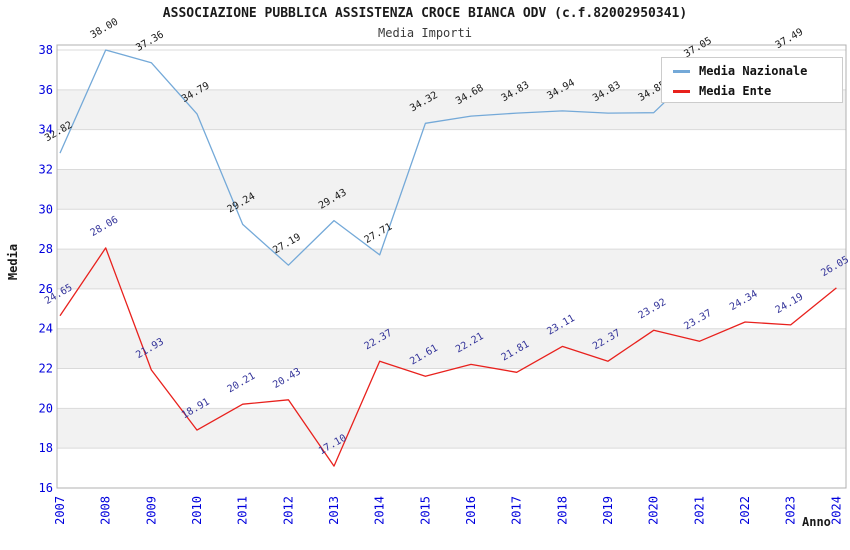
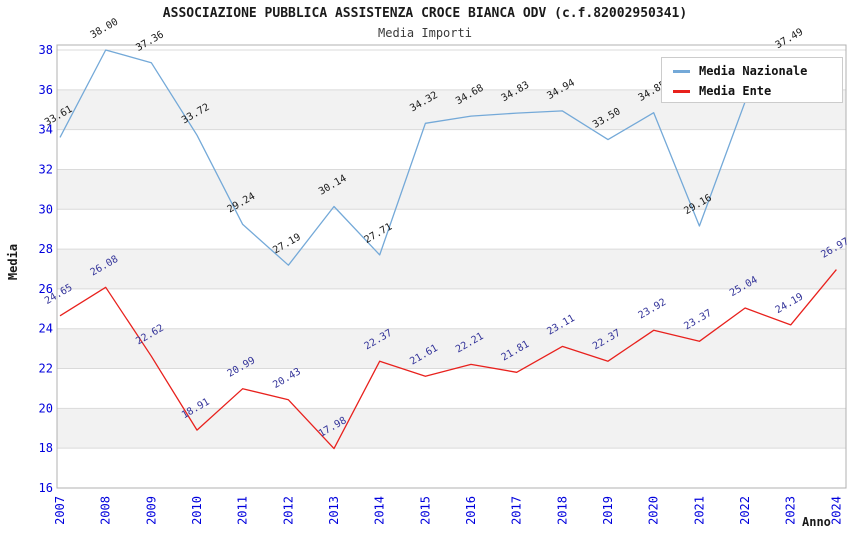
Media Nazionale/2007: 32.82 -> 33.61
Media Ente/2008: 28.06 -> 26.08
Media Ente/2009: 21.93 -> 22.62
Media Nazionale/2010: 34.79 -> 33.72
Media Ente/2011: 20.21 -> 20.99
Media Nazionale/2013: 29.43 -> 30.14
Media Ente/2013: 17.10 -> 17.98
Media Nazionale/2019: 34.83 -> 33.50
Media Nazionale/2021: 37.05 -> 29.16
Media Nazionale/2022: 36.5 -> 35.4
Media Ente/2022: 24.34 -> 25.04
Media Ente/2024: 26.05 -> 26.97
